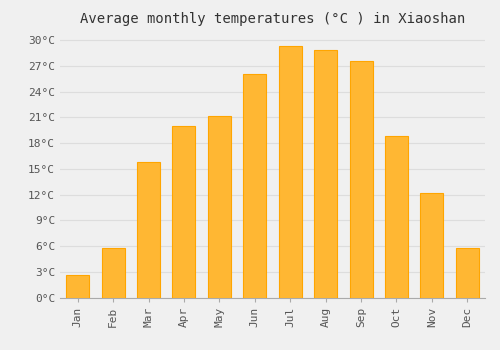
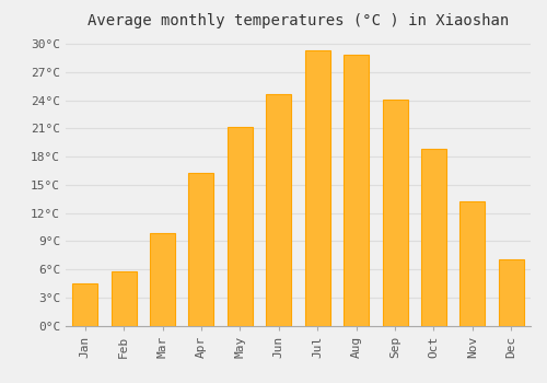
Jan: 2.6°C -> 4.5°C
Mar: 15.8°C -> 9.8°C
Apr: 20.0°C -> 16.2°C
Jun: 26.0°C -> 24.6°C
Sep: 27.6°C -> 24.1°C
Nov: 12.2°C -> 13.2°C
Dec: 5.8°C -> 7.0°C
